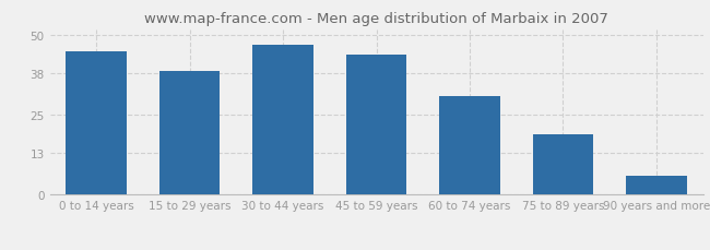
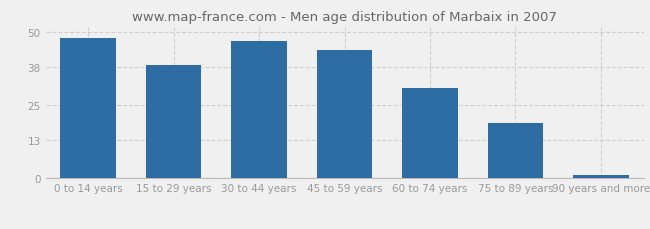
0 to 14 years: 45 -> 48
90 years and more: 6 -> 1
